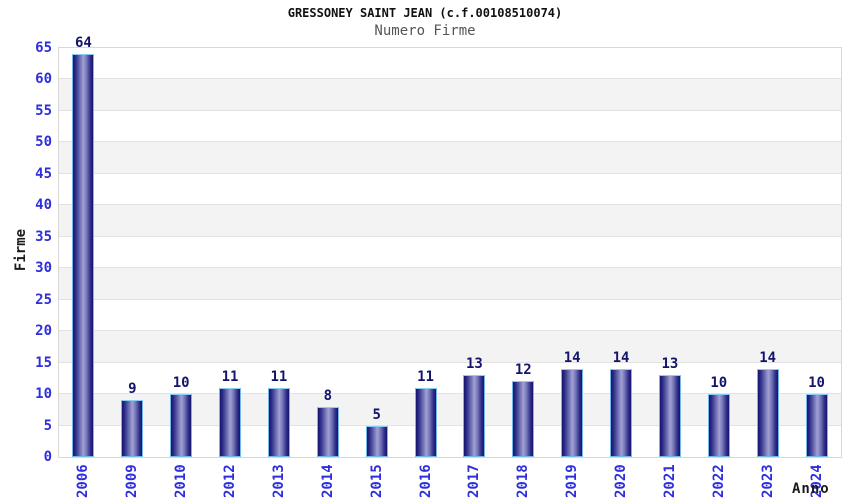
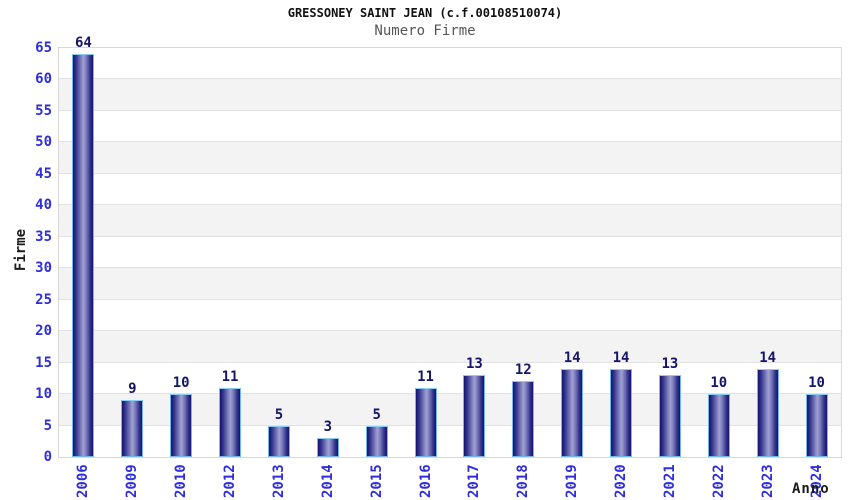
2013: 11 -> 5
2014: 8 -> 3
